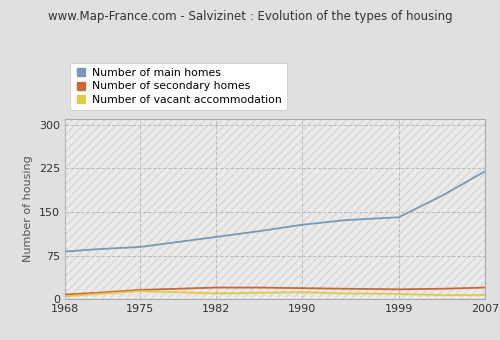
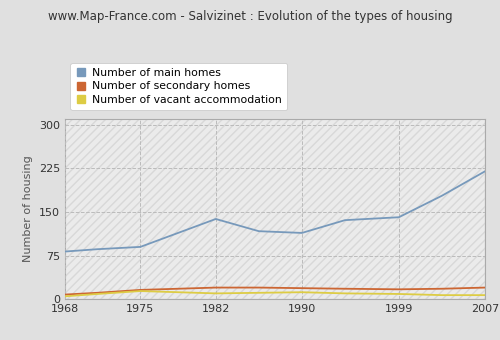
Number of main homes/1982: 107 -> 138
Number of main homes/1990: 128 -> 114
